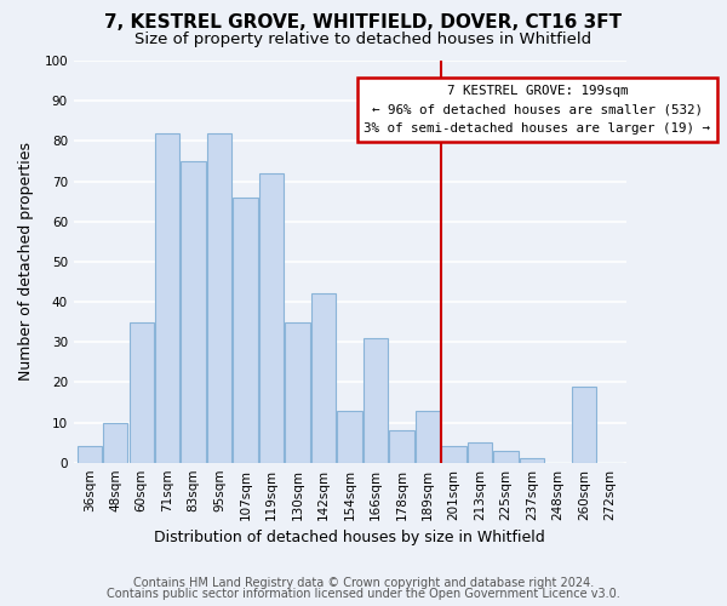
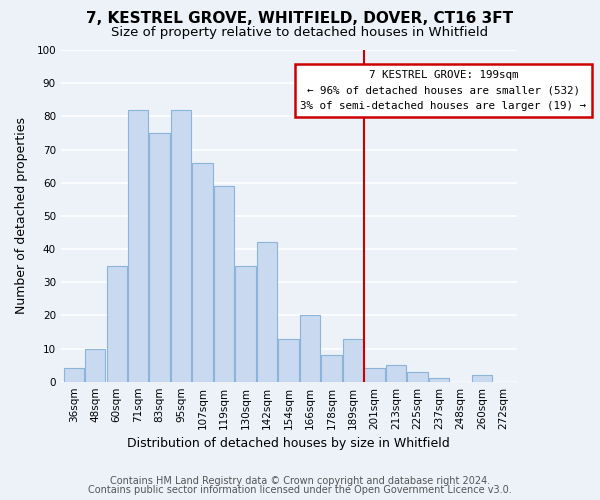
119sqm: 72 -> 59
166sqm: 31 -> 20
260sqm: 19 -> 2
